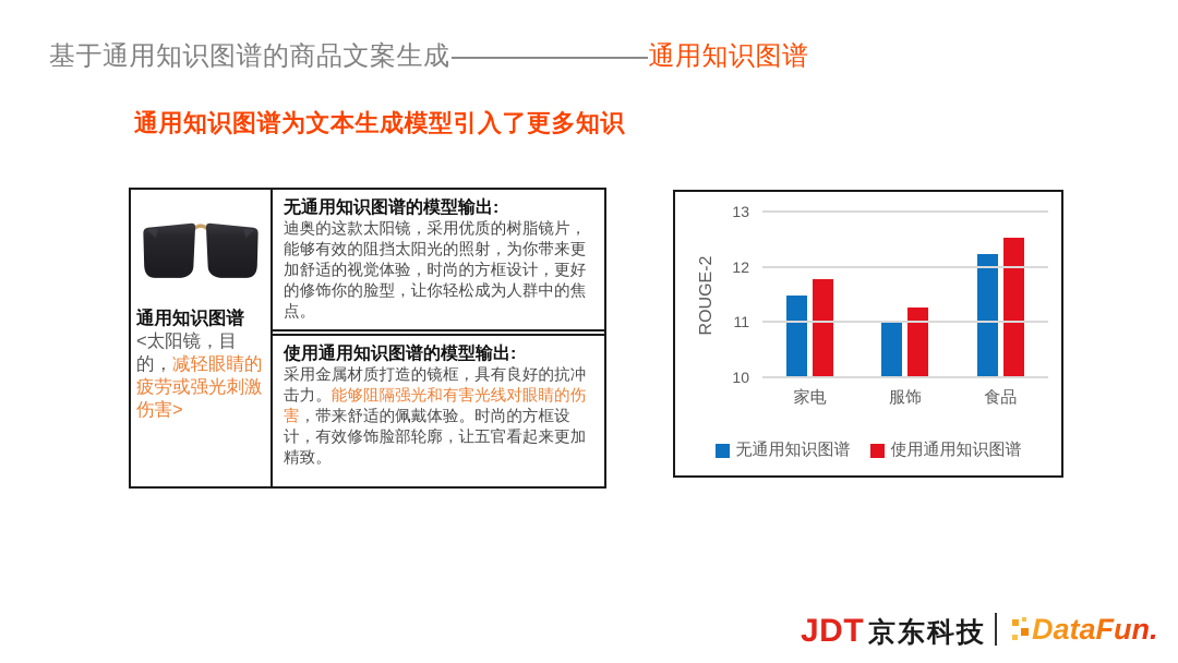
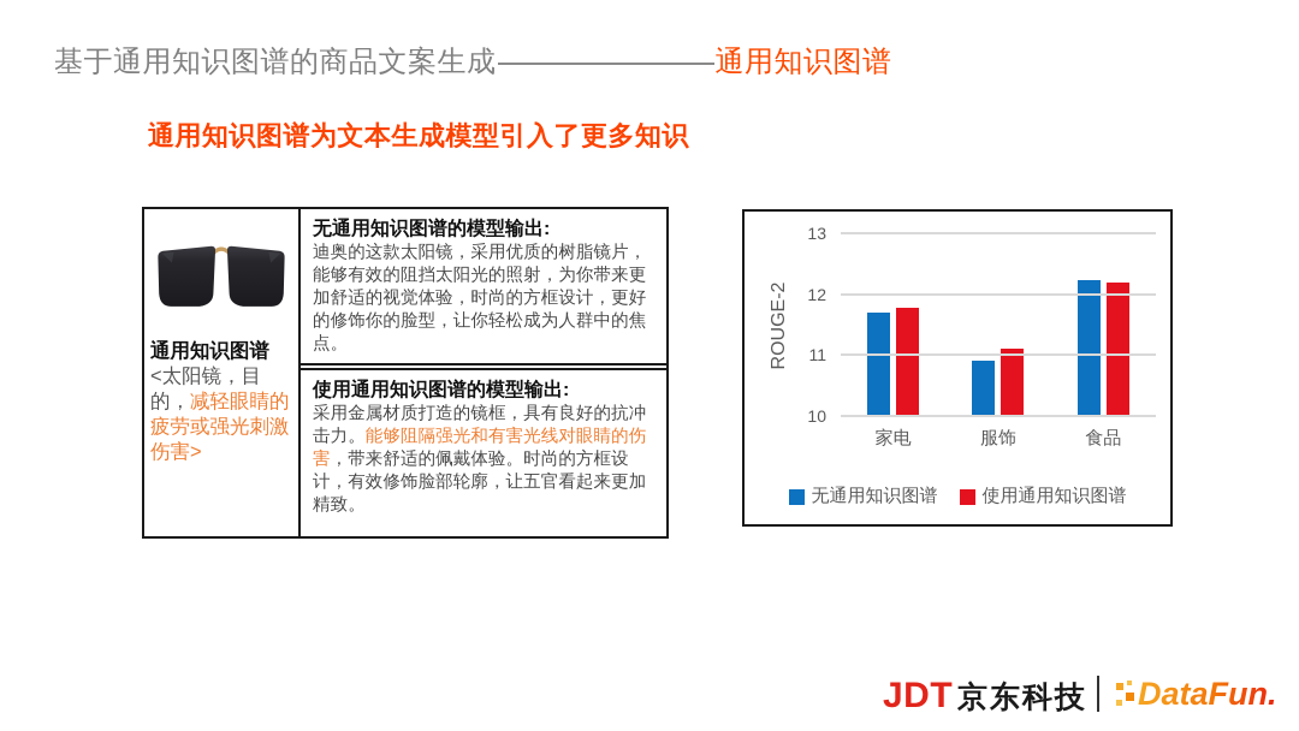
无通用知识图谱/家电: 11.5 -> 11.7
无通用知识图谱/服饰: 11.0 -> 10.9
使用通用知识图谱/服饰: 11.3 -> 11.1
使用通用知识图谱/食品: 12.5 -> 12.2
